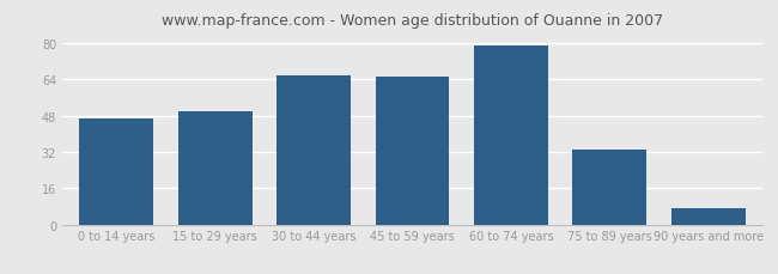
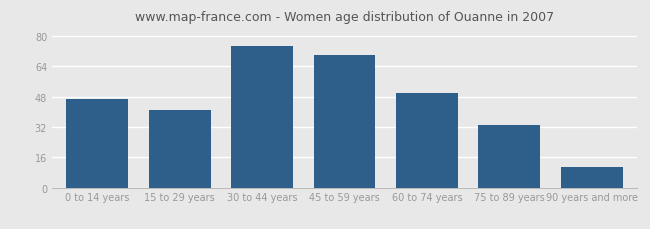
15 to 29 years: 50 -> 41
30 to 44 years: 66 -> 75
45 to 59 years: 65 -> 70
60 to 74 years: 79 -> 50
90 years and more: 7 -> 11
